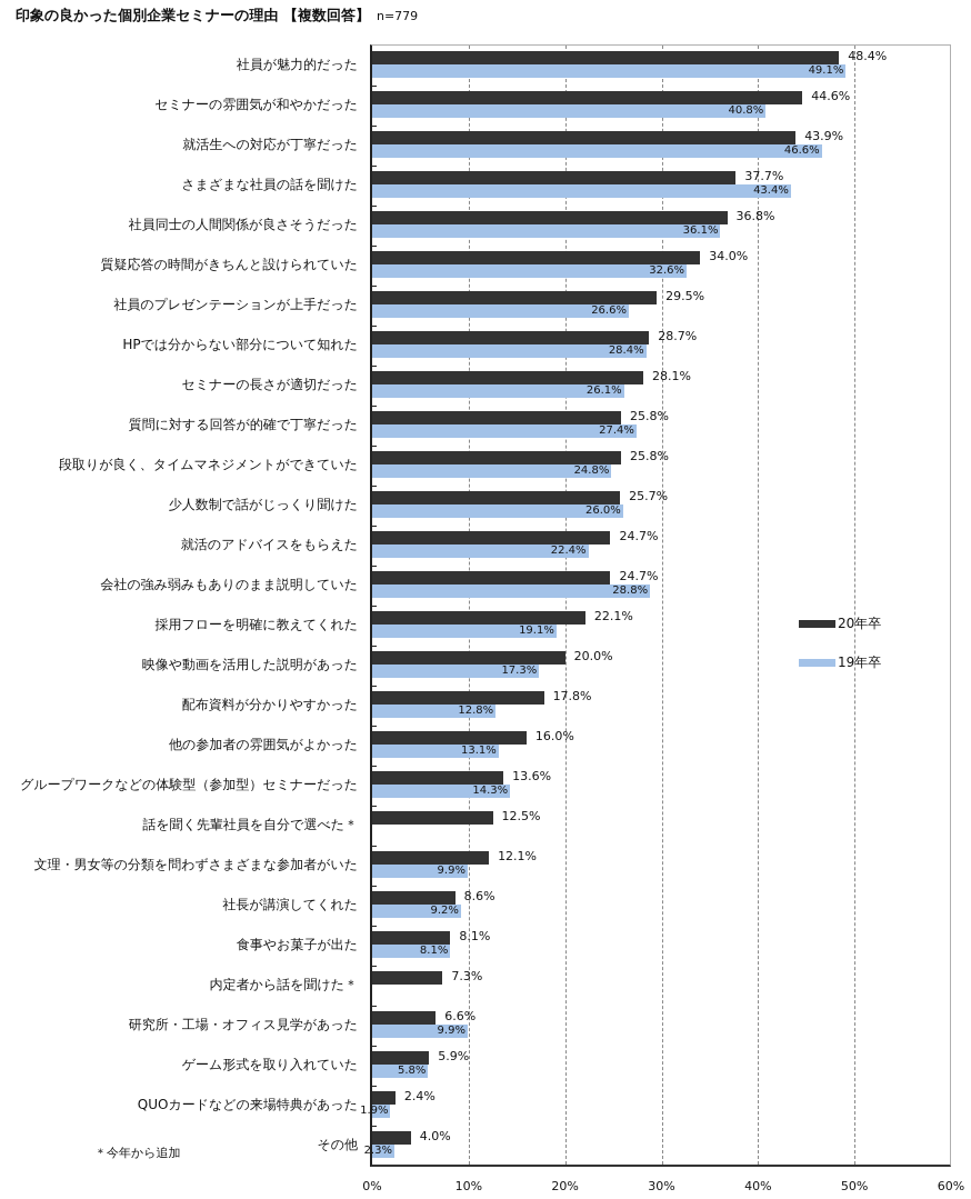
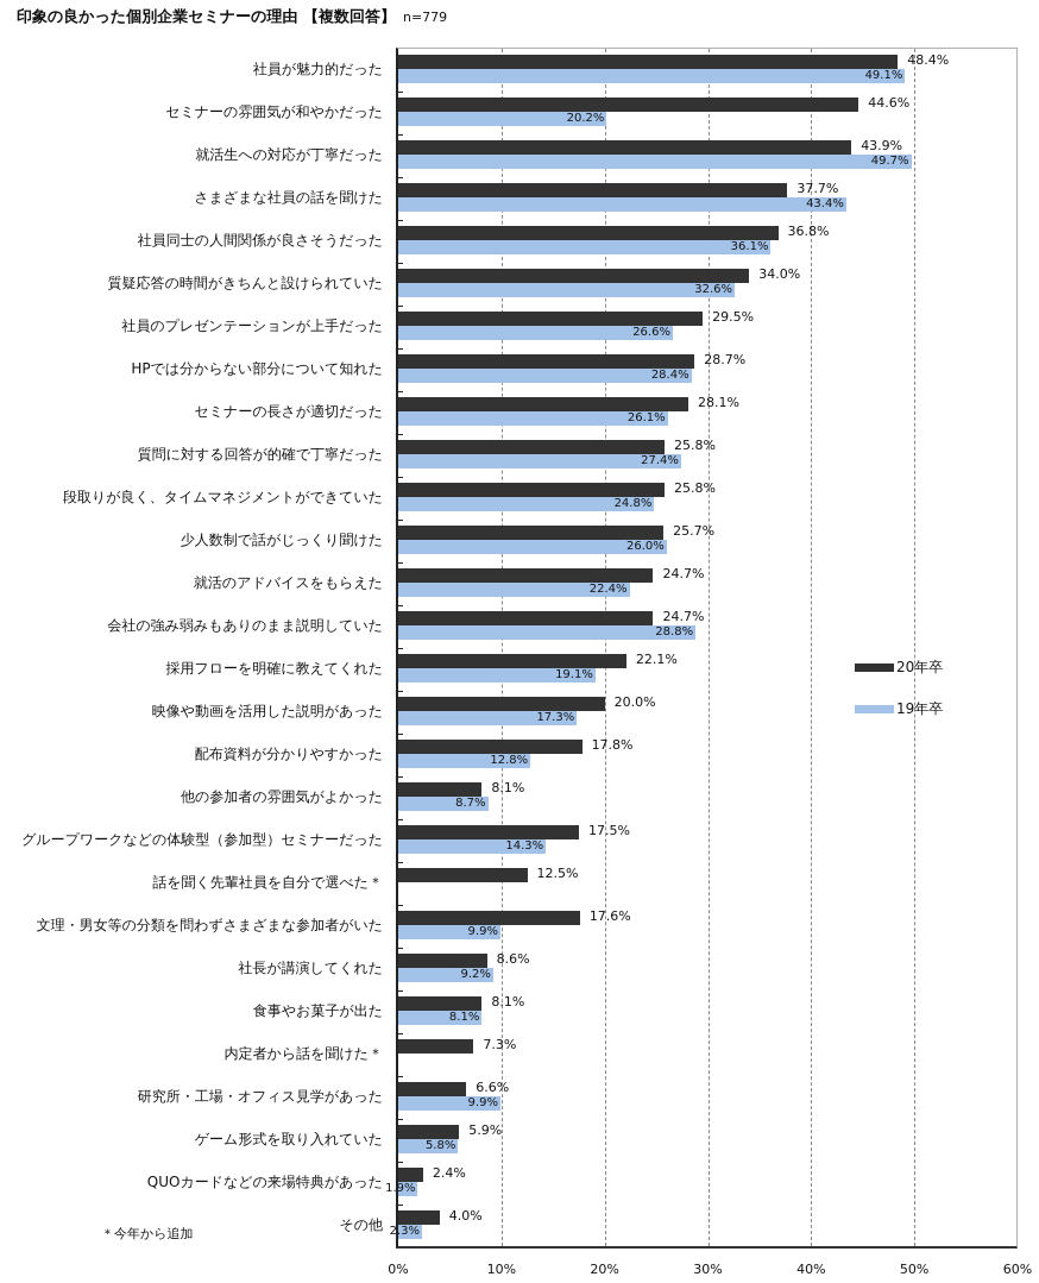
19年卒/セミナーの雰囲気が和やかだった: 40.8% -> 20.2%
19年卒/就活生への対応が丁寧だった: 46.6% -> 49.7%
20年卒/他の参加者の雰囲気がよかった: 16.0% -> 8.1%
19年卒/他の参加者の雰囲気がよかった: 13.1% -> 8.7%
20年卒/グループワークなどの体験型（参加型）セミナーだった: 13.6% -> 17.5%
20年卒/文理・男女等の分類を問わずさまざまな参加者がいた: 12.1% -> 17.6%
